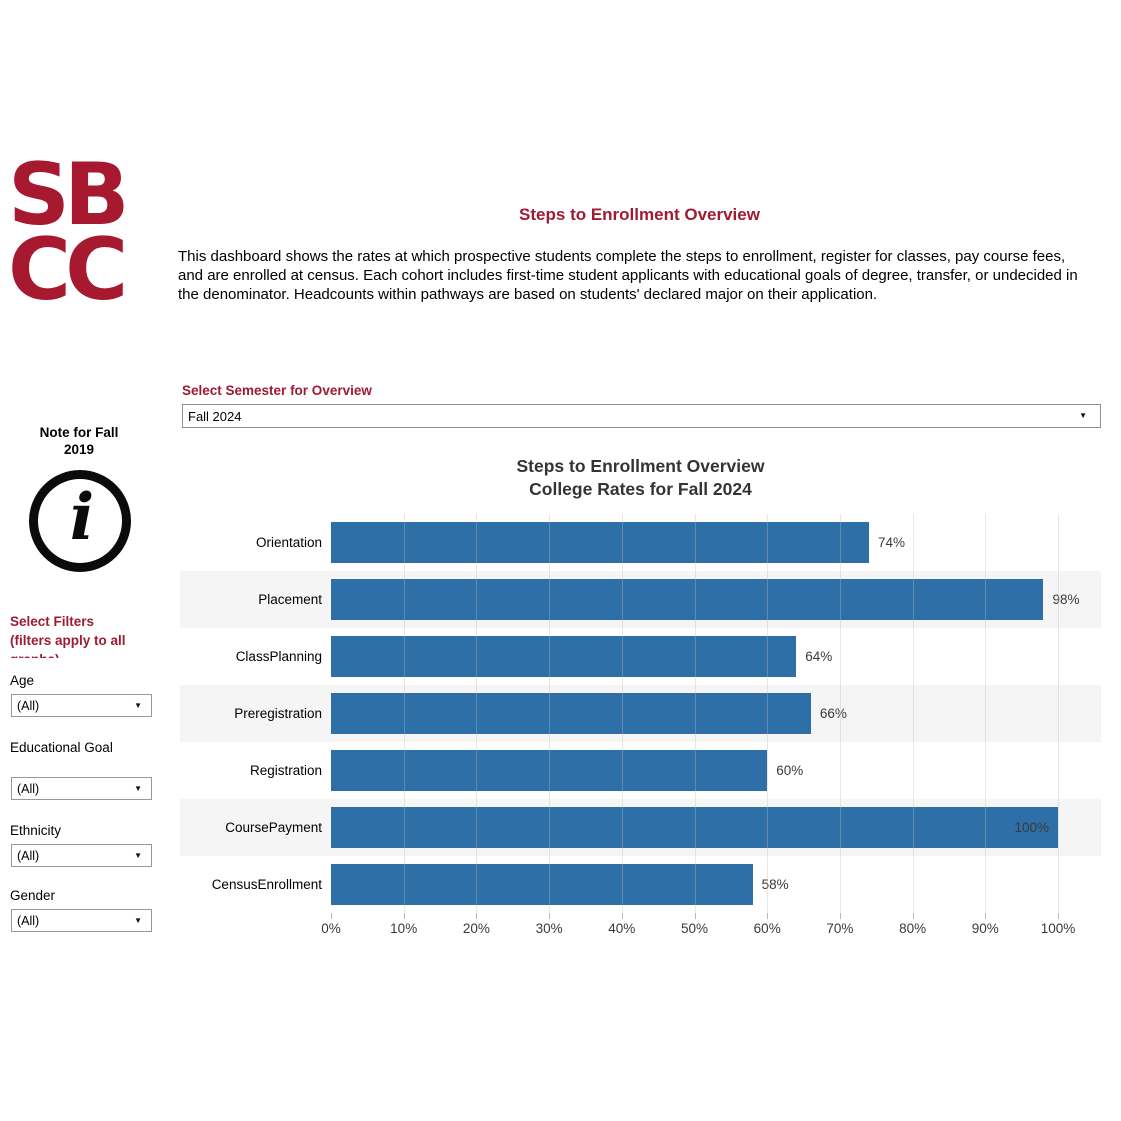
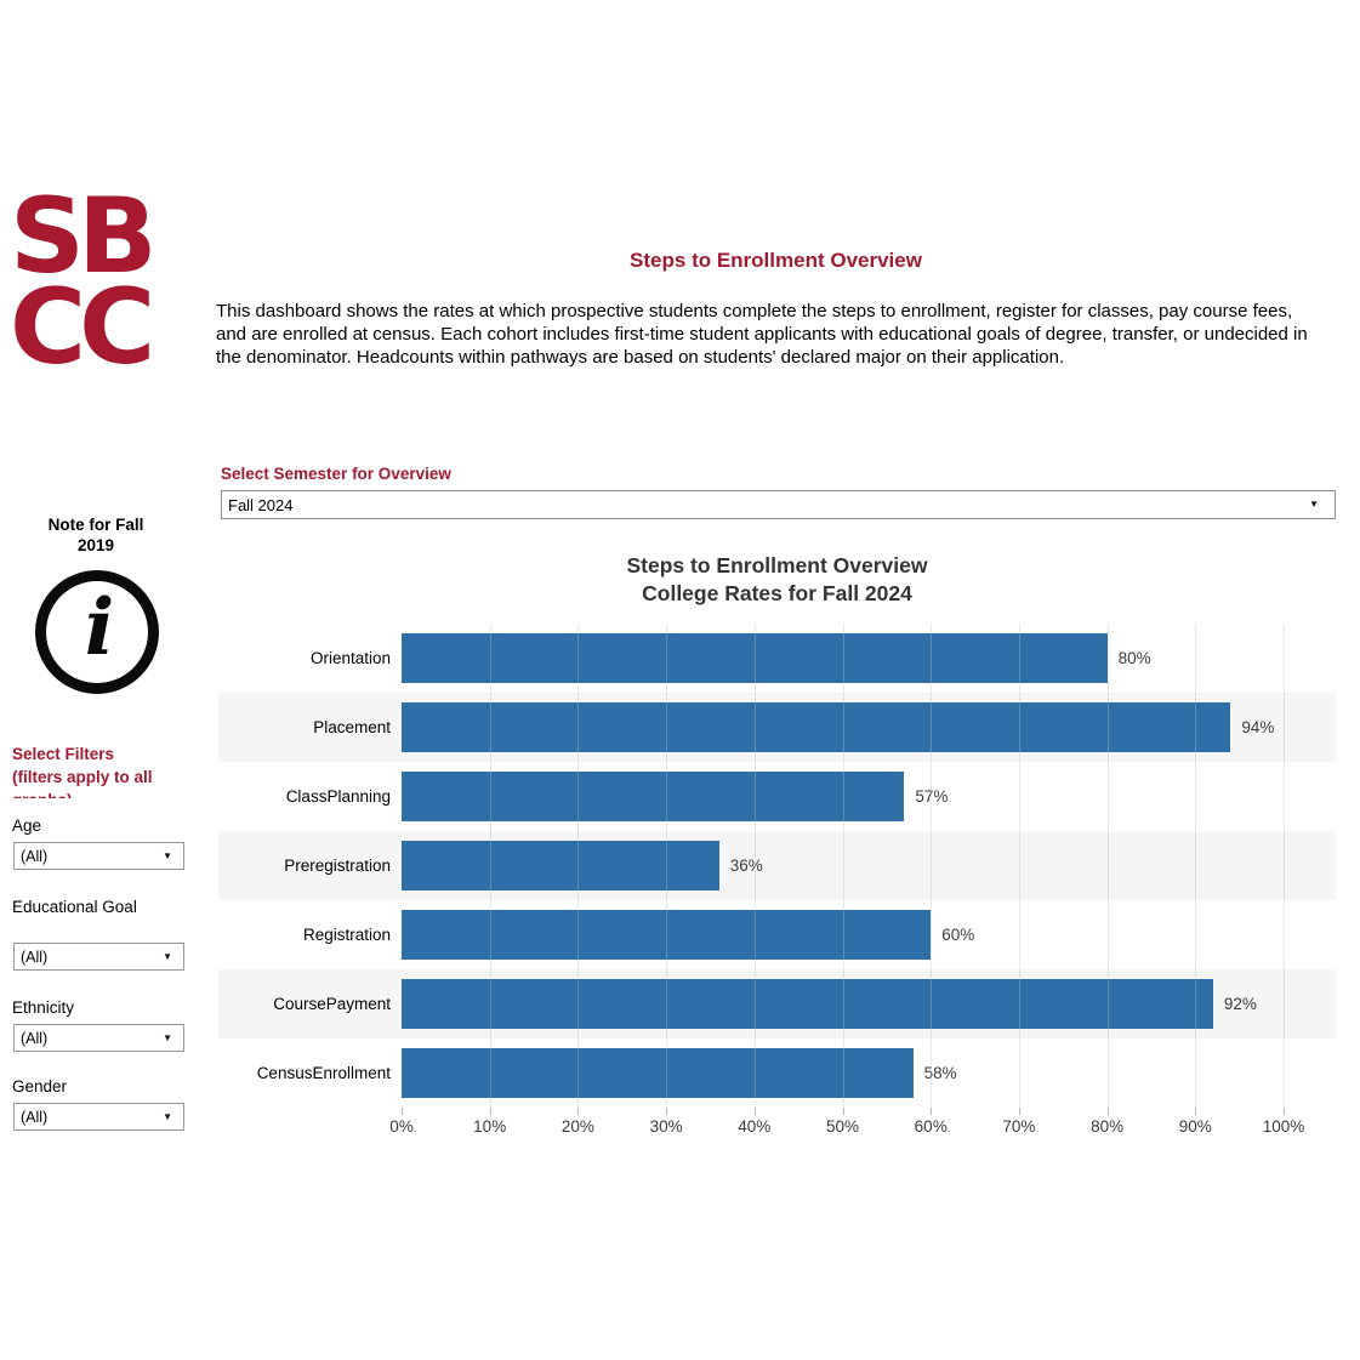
Orientation: 74% -> 80%
Placement: 98% -> 94%
ClassPlanning: 64% -> 57%
Preregistration: 66% -> 36%
CoursePayment: 100% -> 92%
